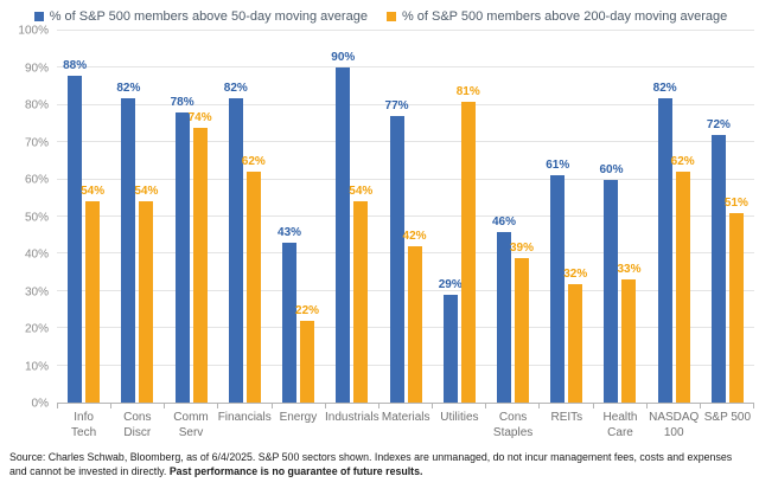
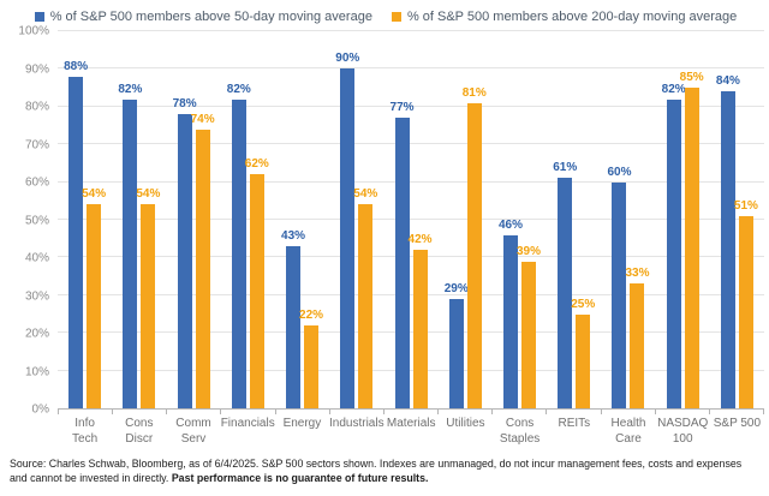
% of S&P 500 members above 200-day moving average/REITs: 32% -> 25%
% of S&P 500 members above 200-day moving average/NASDAQ 100: 62% -> 85%
% of S&P 500 members above 50-day moving average/S&P 500: 72% -> 84%
